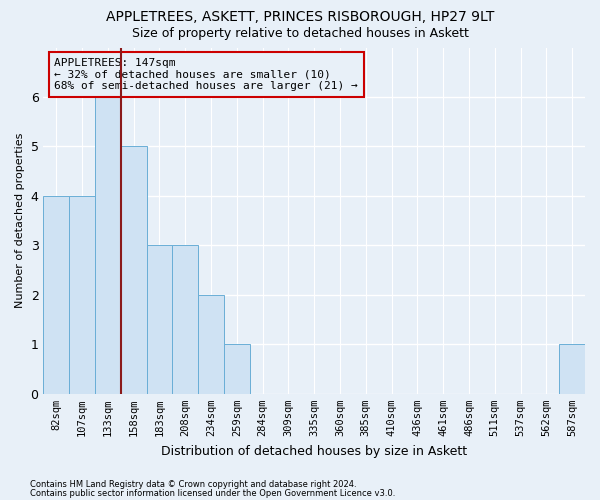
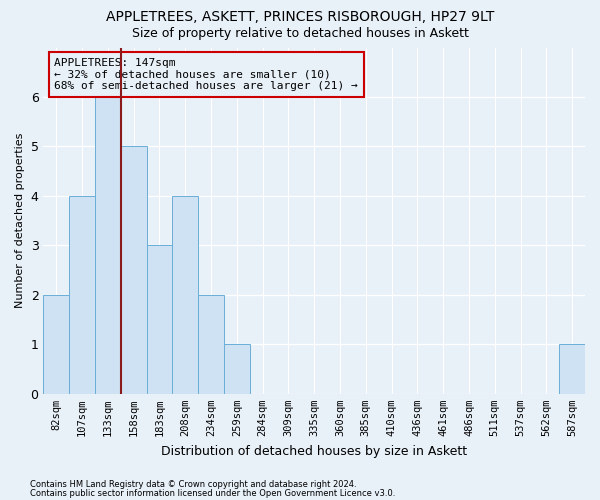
82sqm: 4 -> 2
208sqm: 3 -> 4
